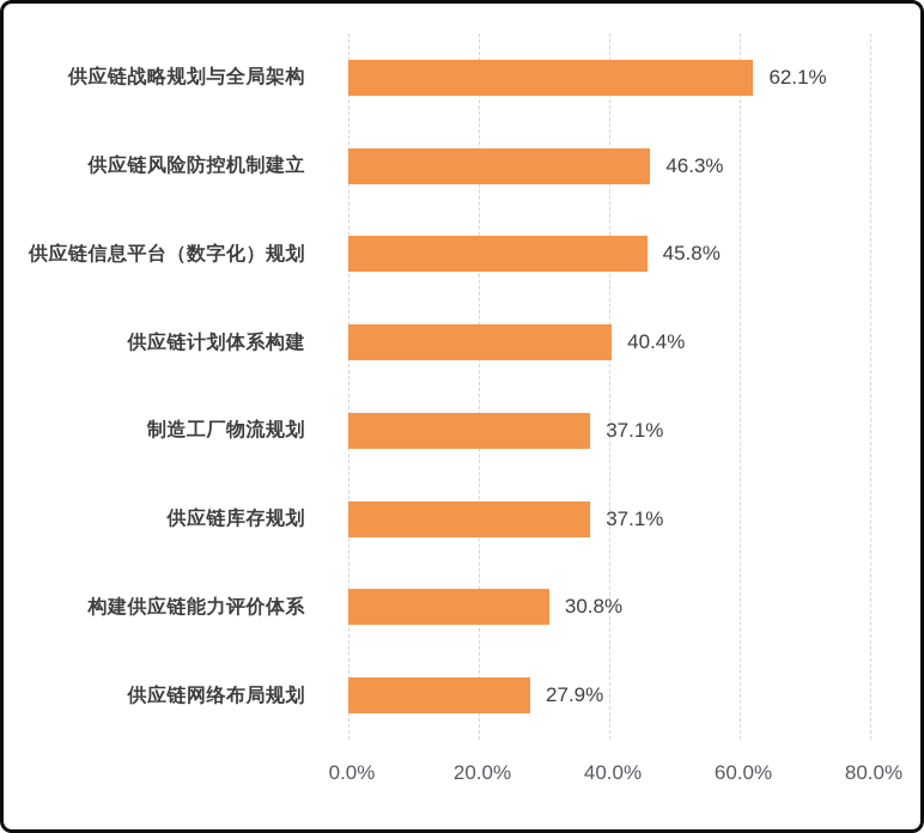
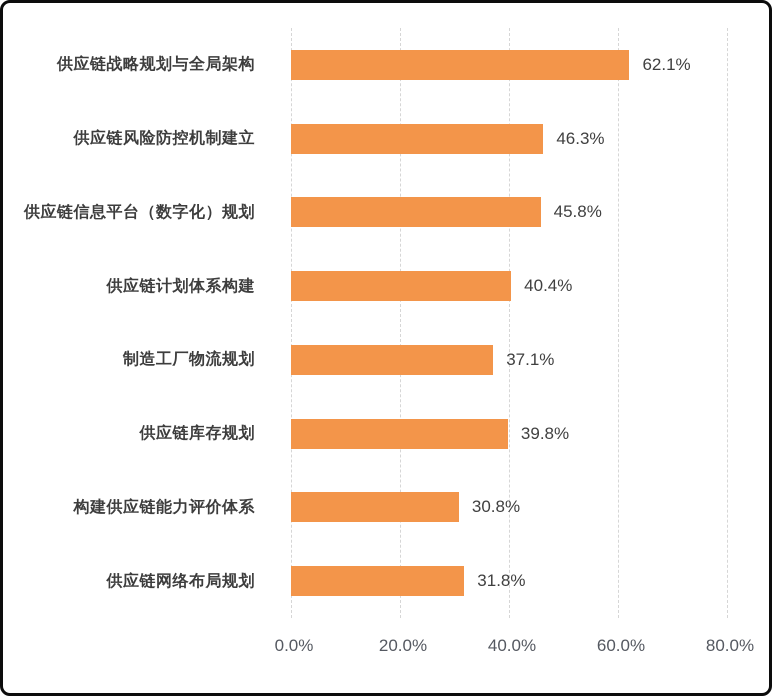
供应链库存规划: 37.1% -> 39.8%
供应链网络布局规划: 27.9% -> 31.8%
